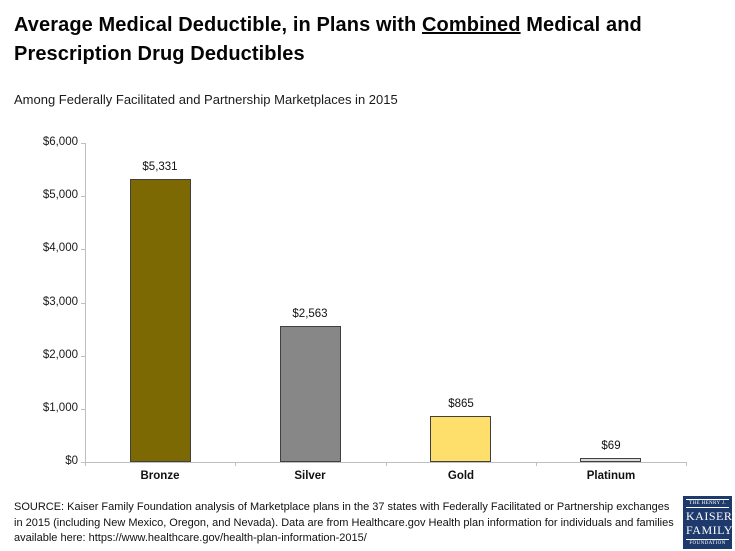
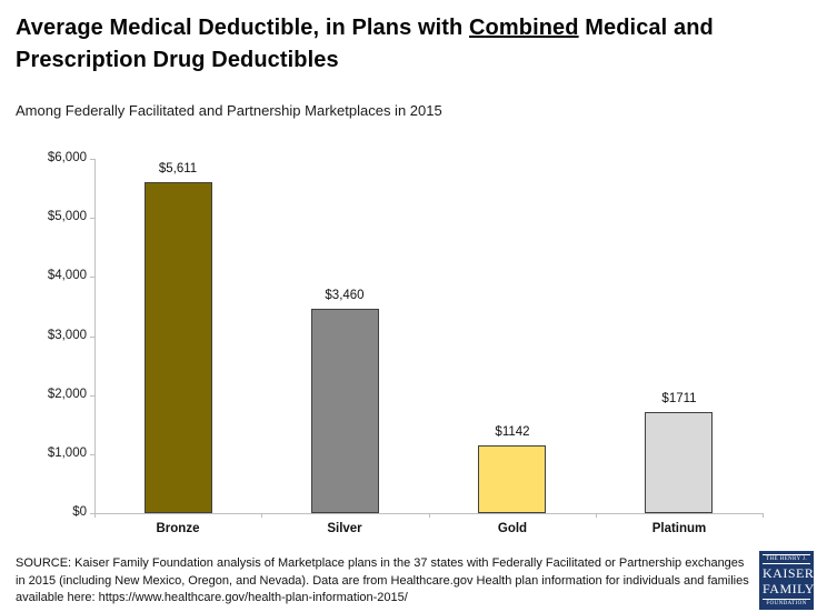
Bronze: $5,331 -> $5,611
Silver: $2,563 -> $3,460
Gold: $865 -> $1142
Platinum: $69 -> $1711
